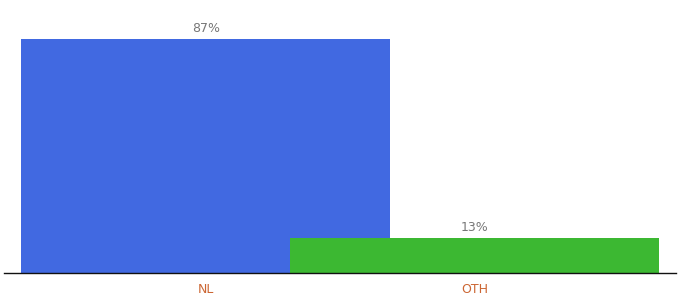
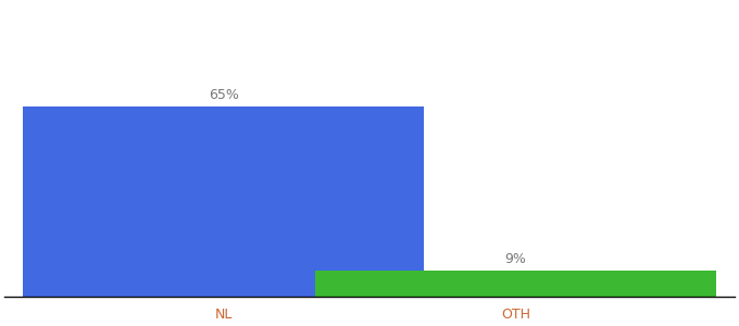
NL: 87% -> 65%
OTH: 13% -> 9%
